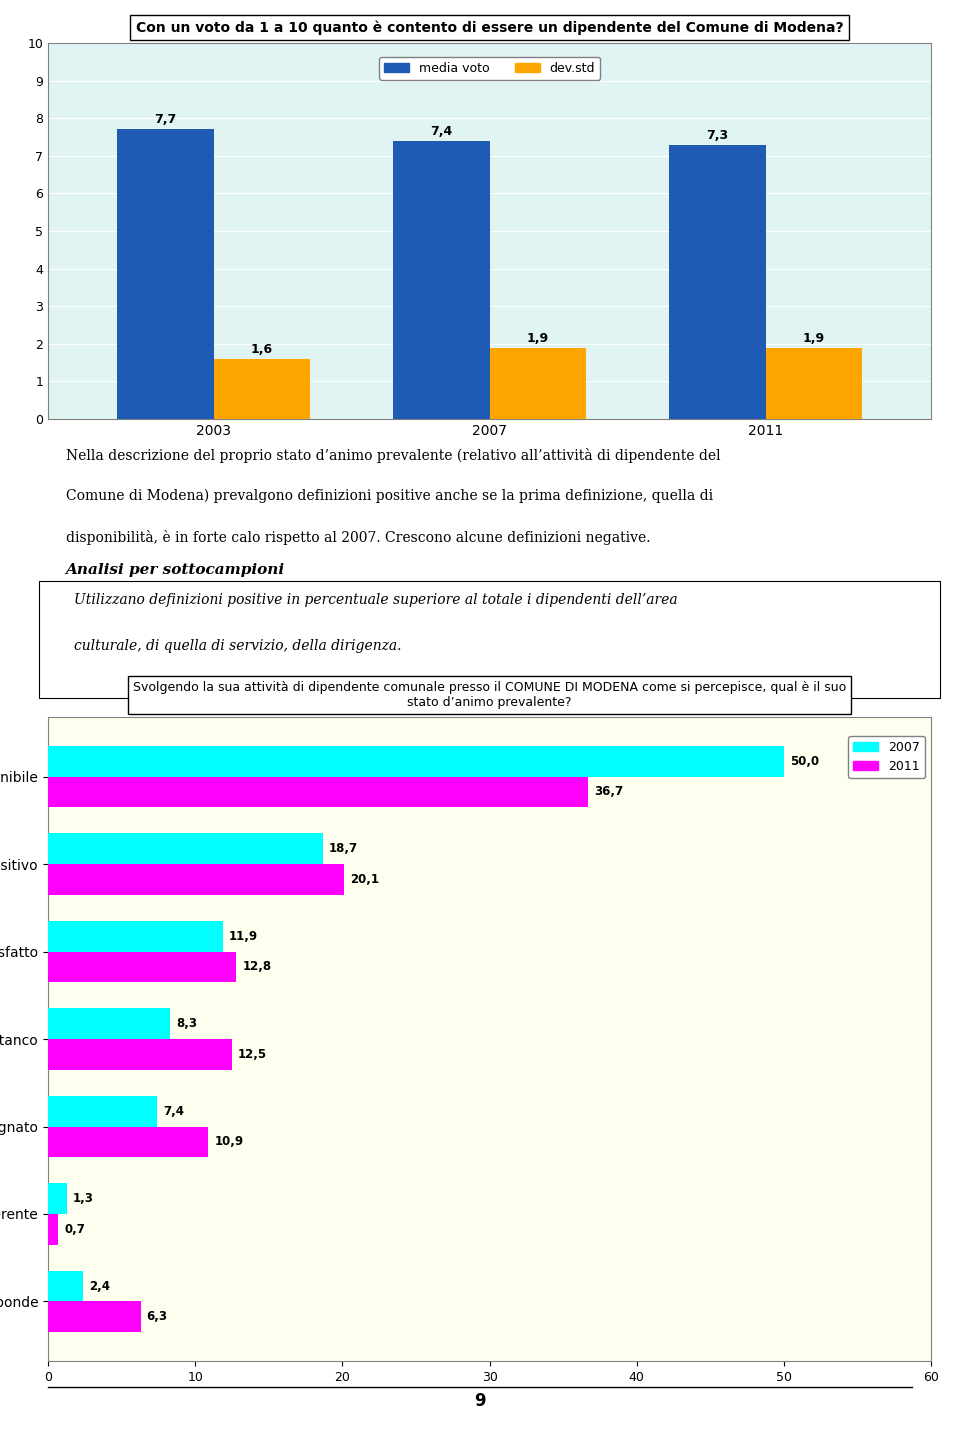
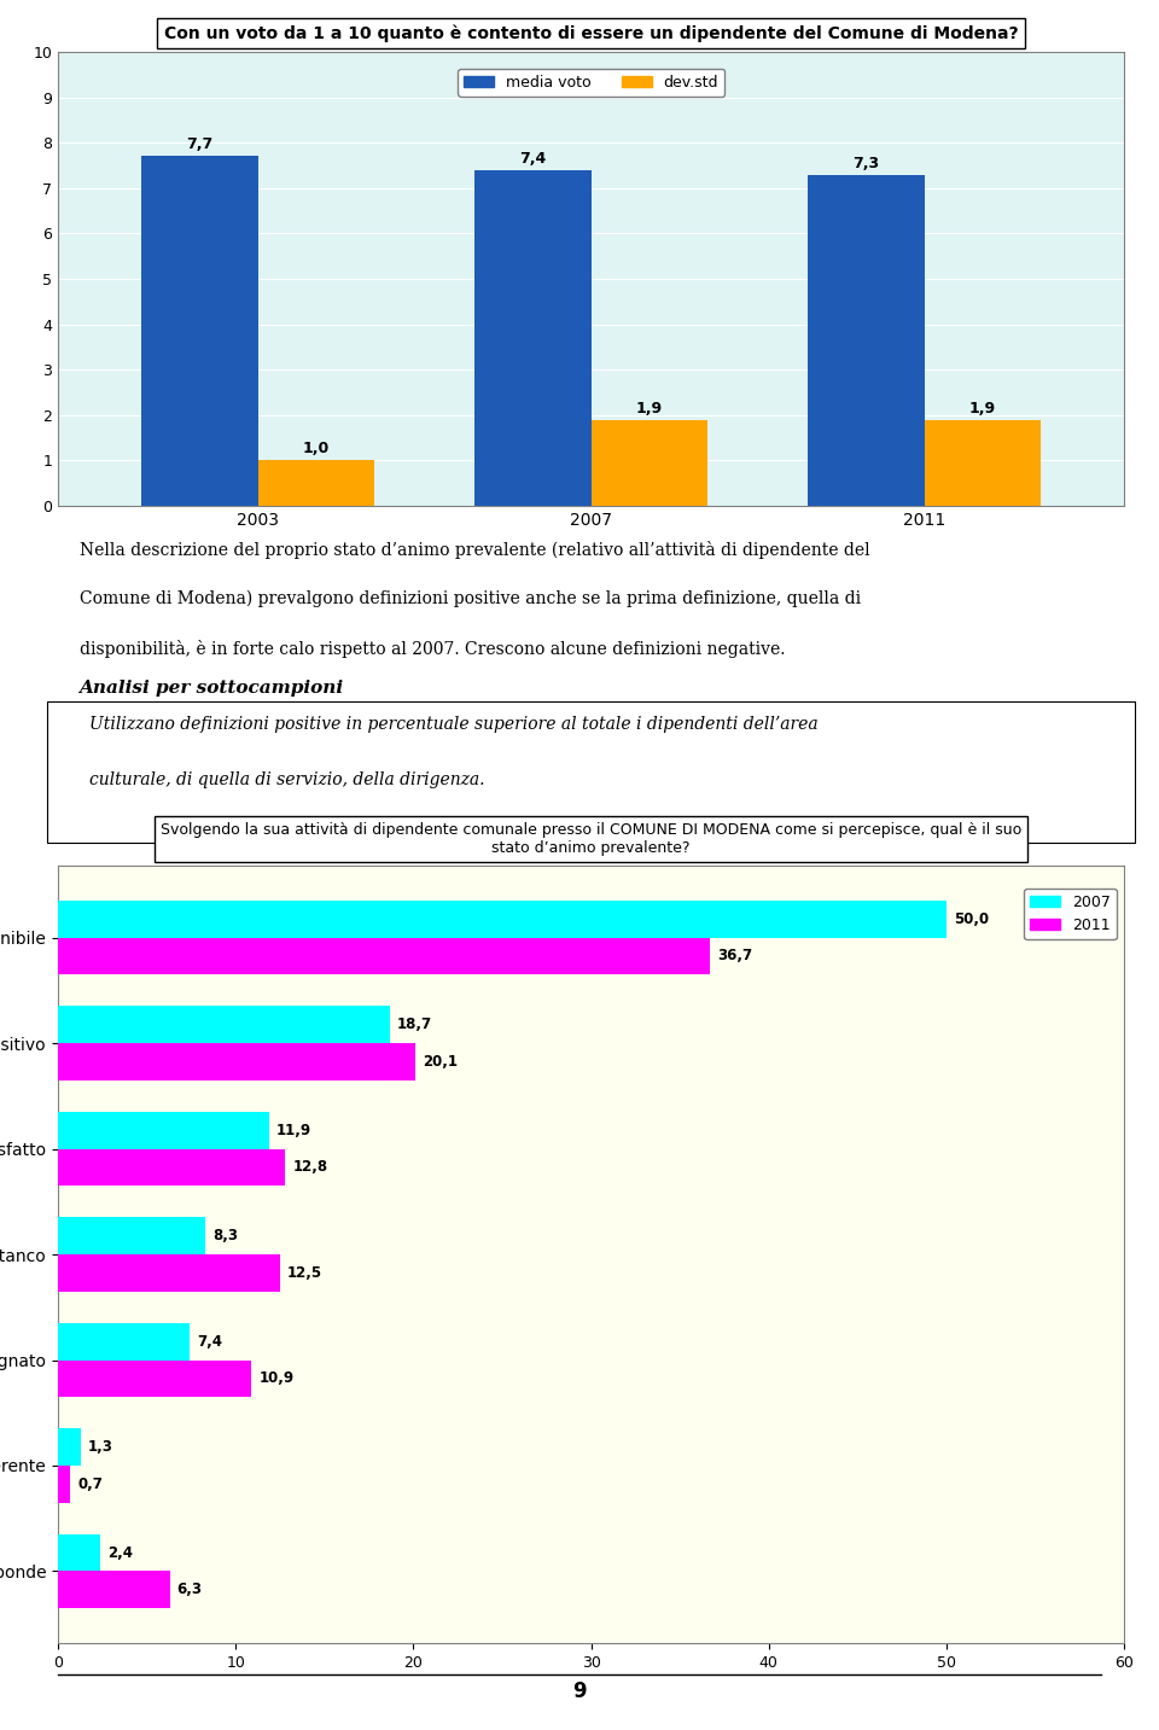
dev.std/2003: 1,6 -> 1,0
